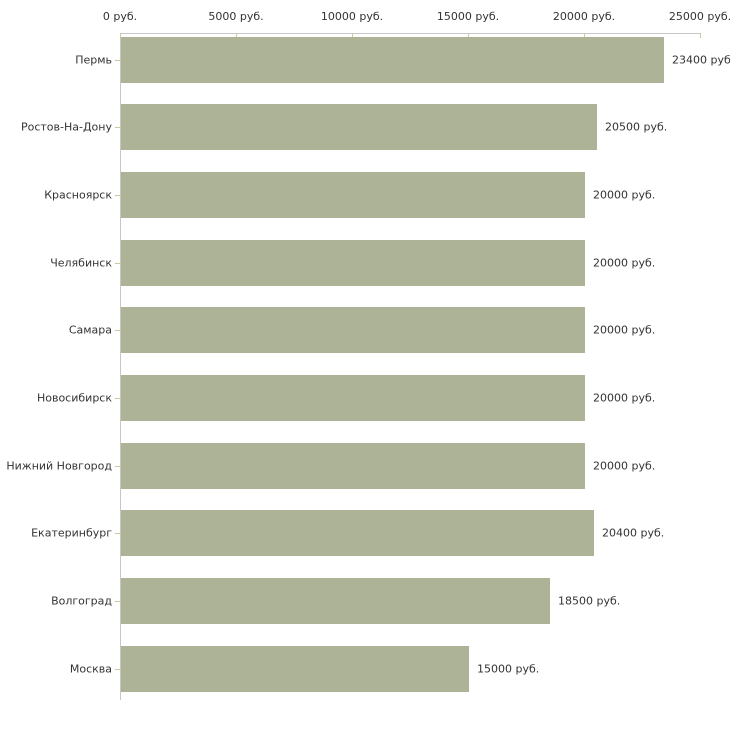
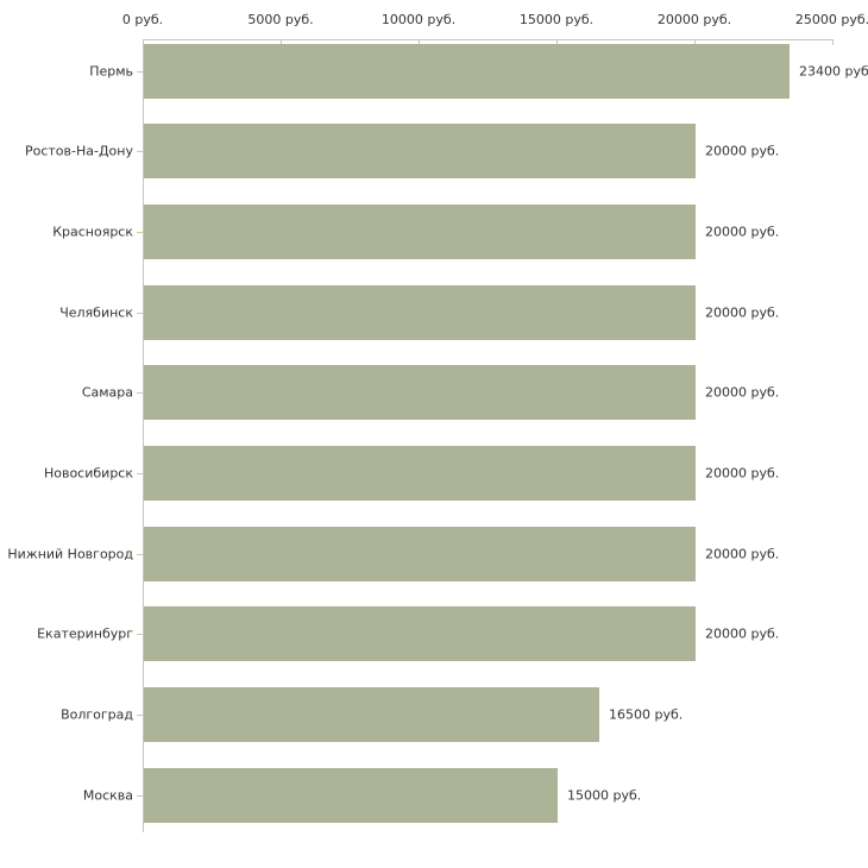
Ростов-На-Дону: 20500 -> 20000
Екатеринбург: 20400 -> 20000
Волгоград: 18500 -> 16500
